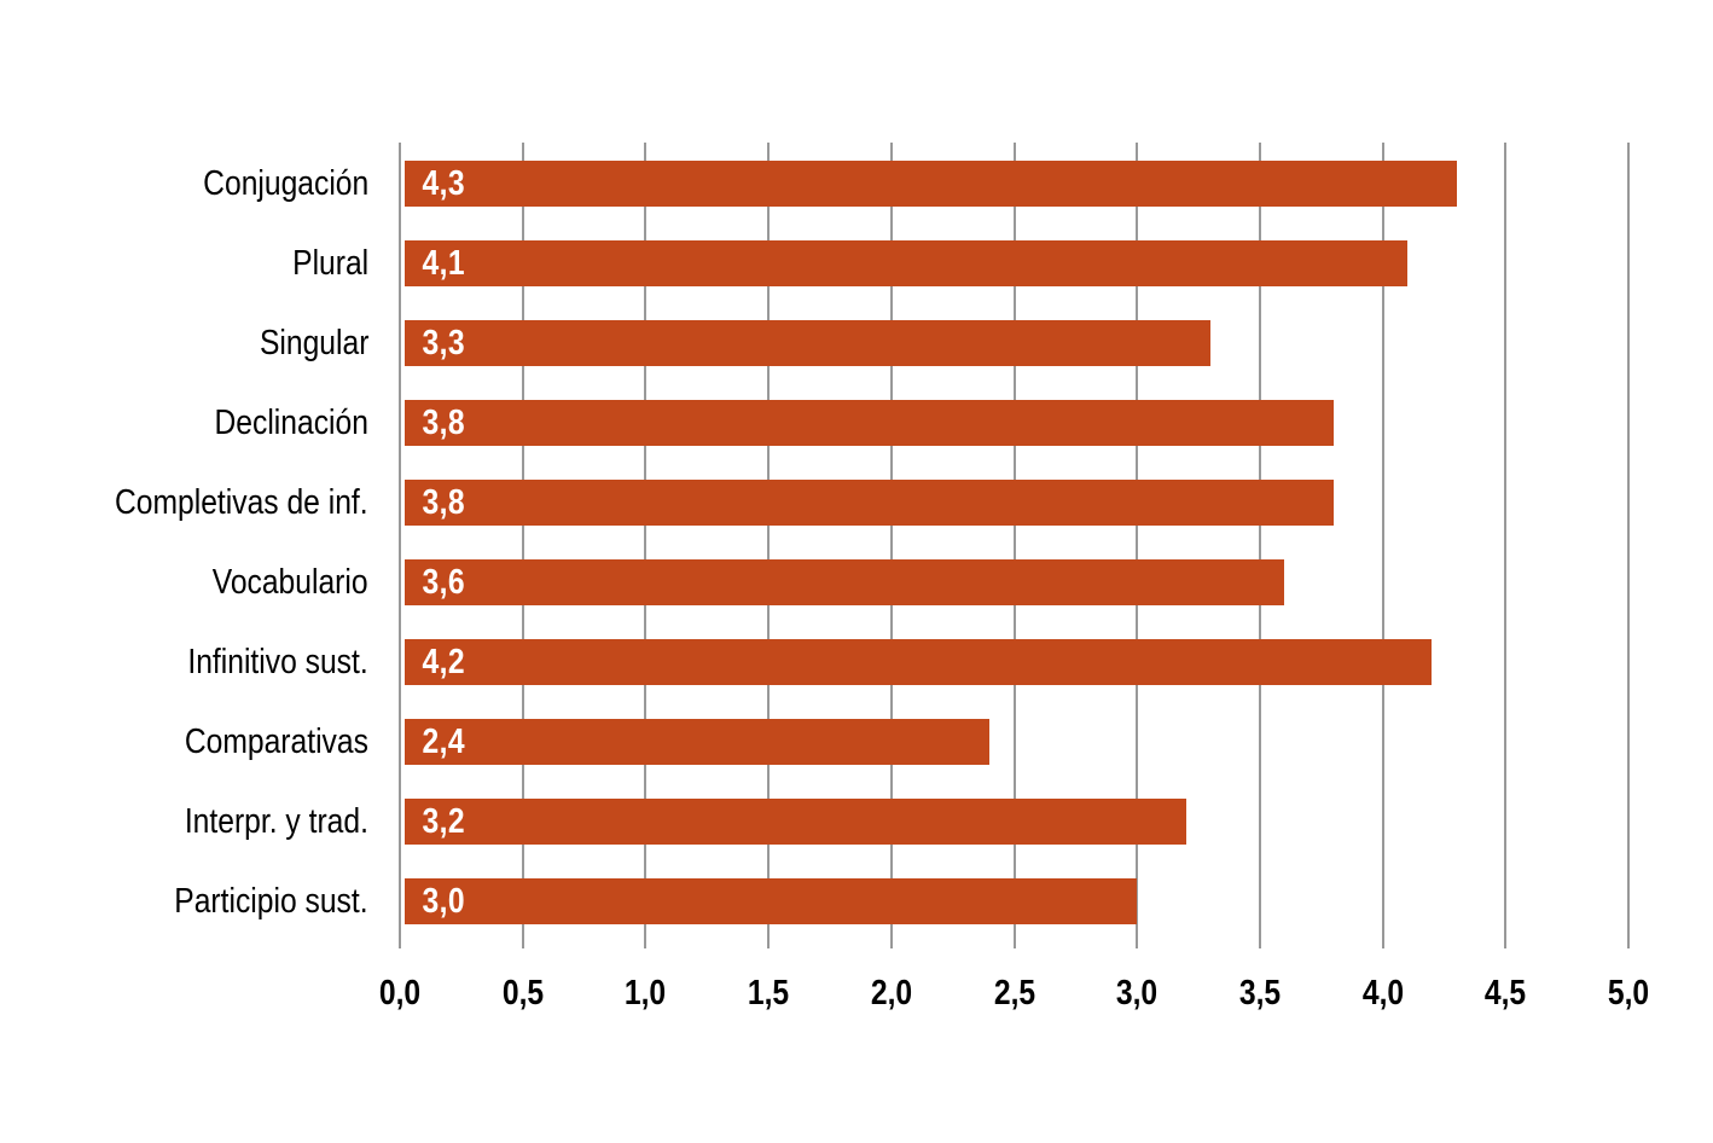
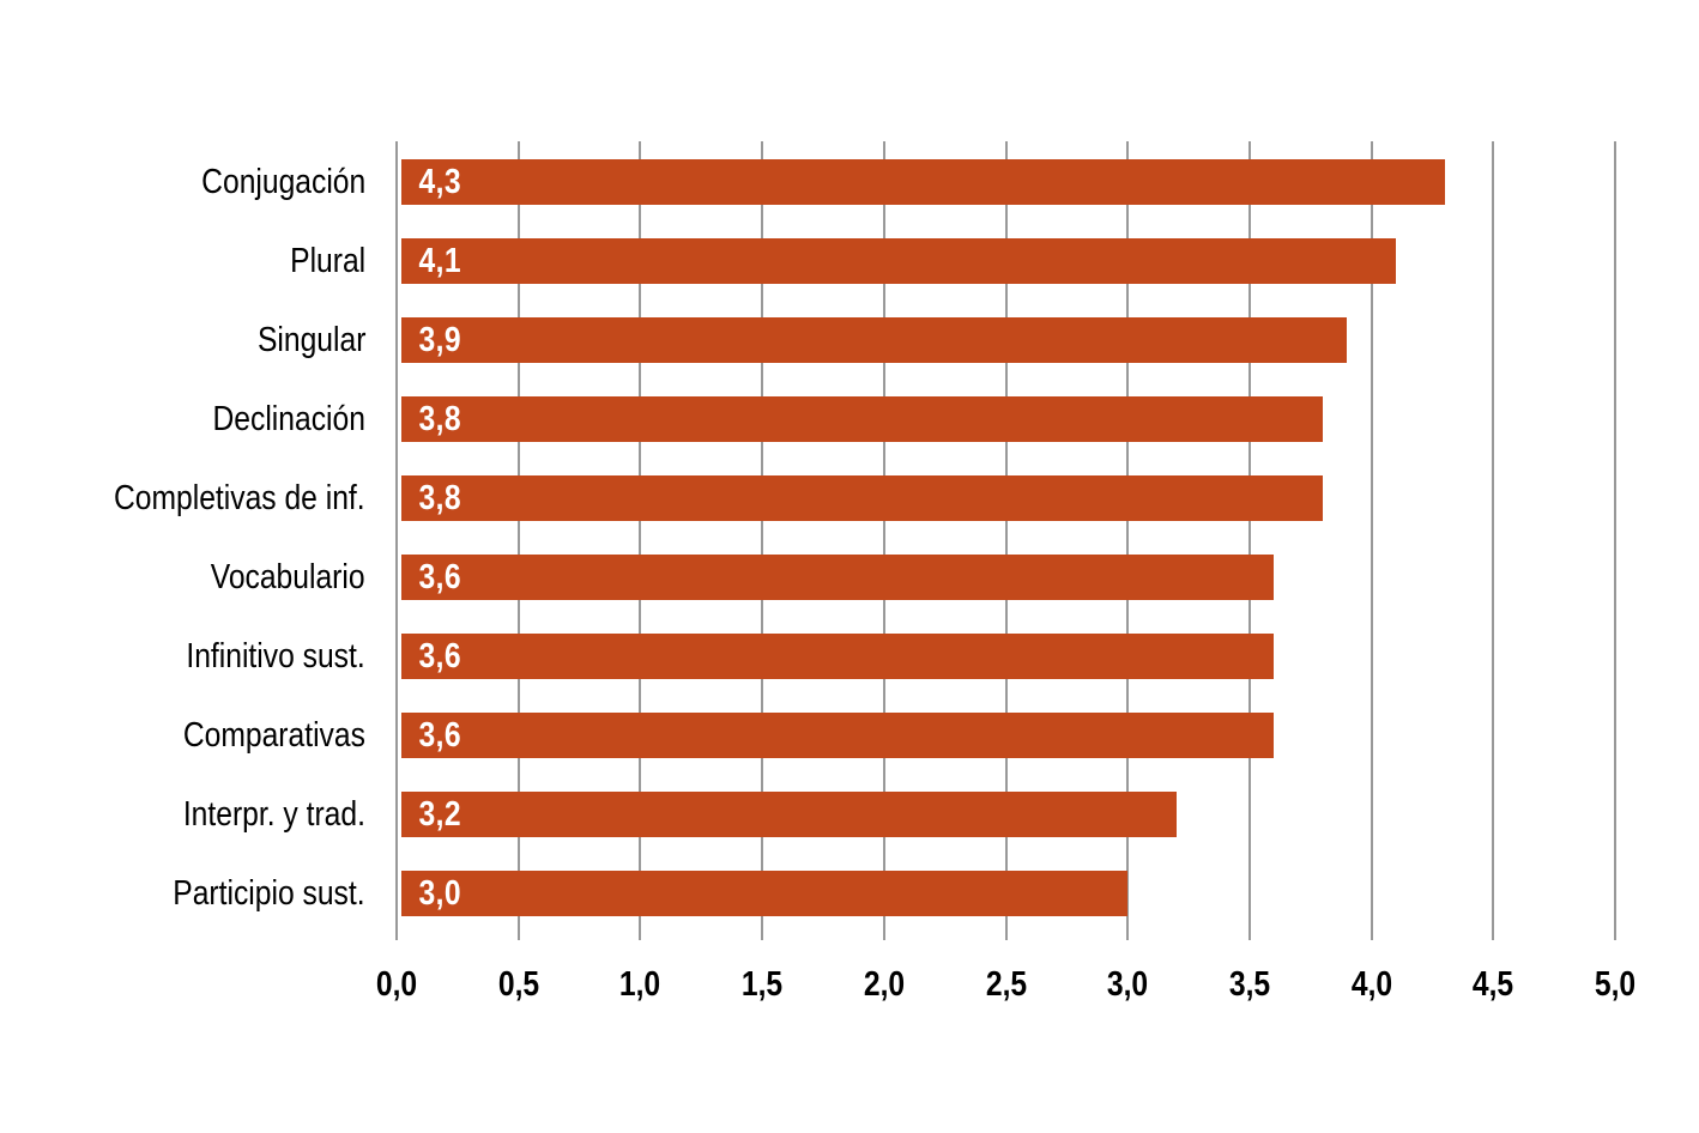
Singular: 3,3 -> 3,9
Infinitivo sust.: 4,2 -> 3,6
Comparativas: 2,4 -> 3,6
